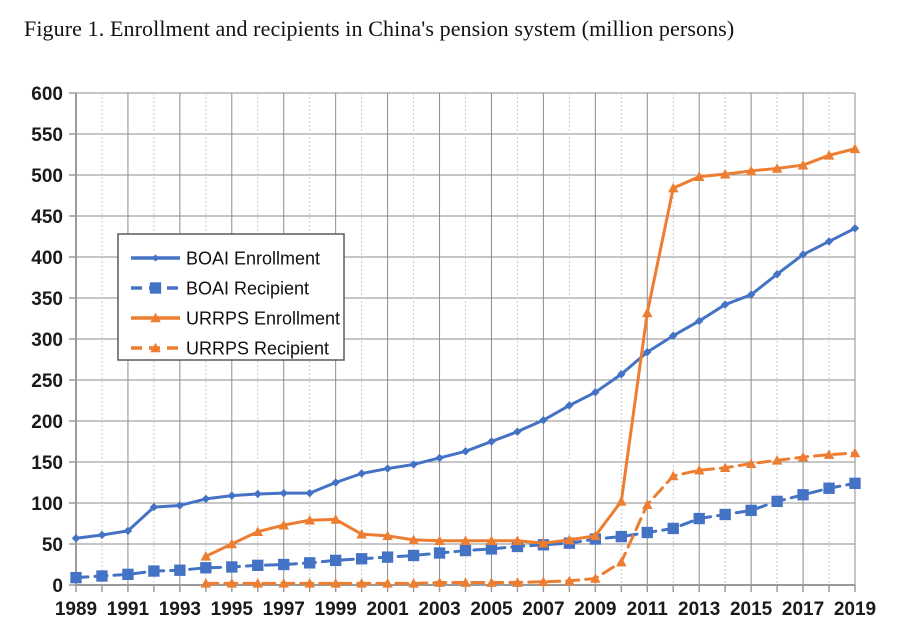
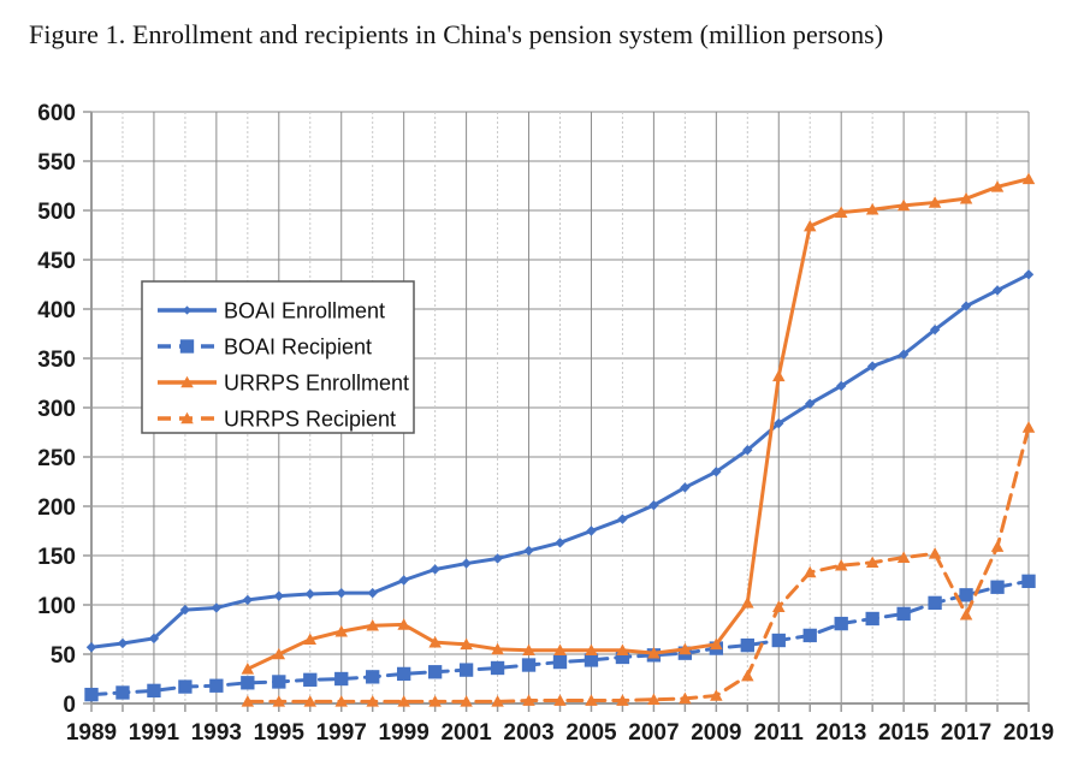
URRPS Recipient/2017: 160 -> 90
URRPS Recipient/2019: 160 -> 280
